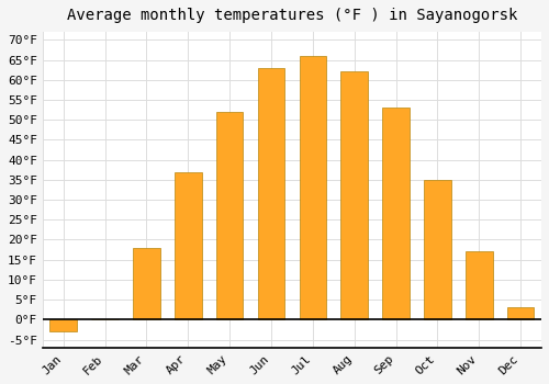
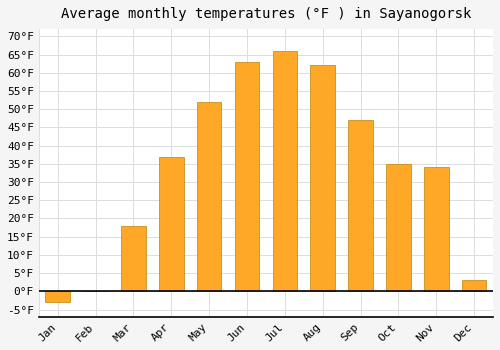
Sep: 53°F -> 47°F
Nov: 17°F -> 34°F
